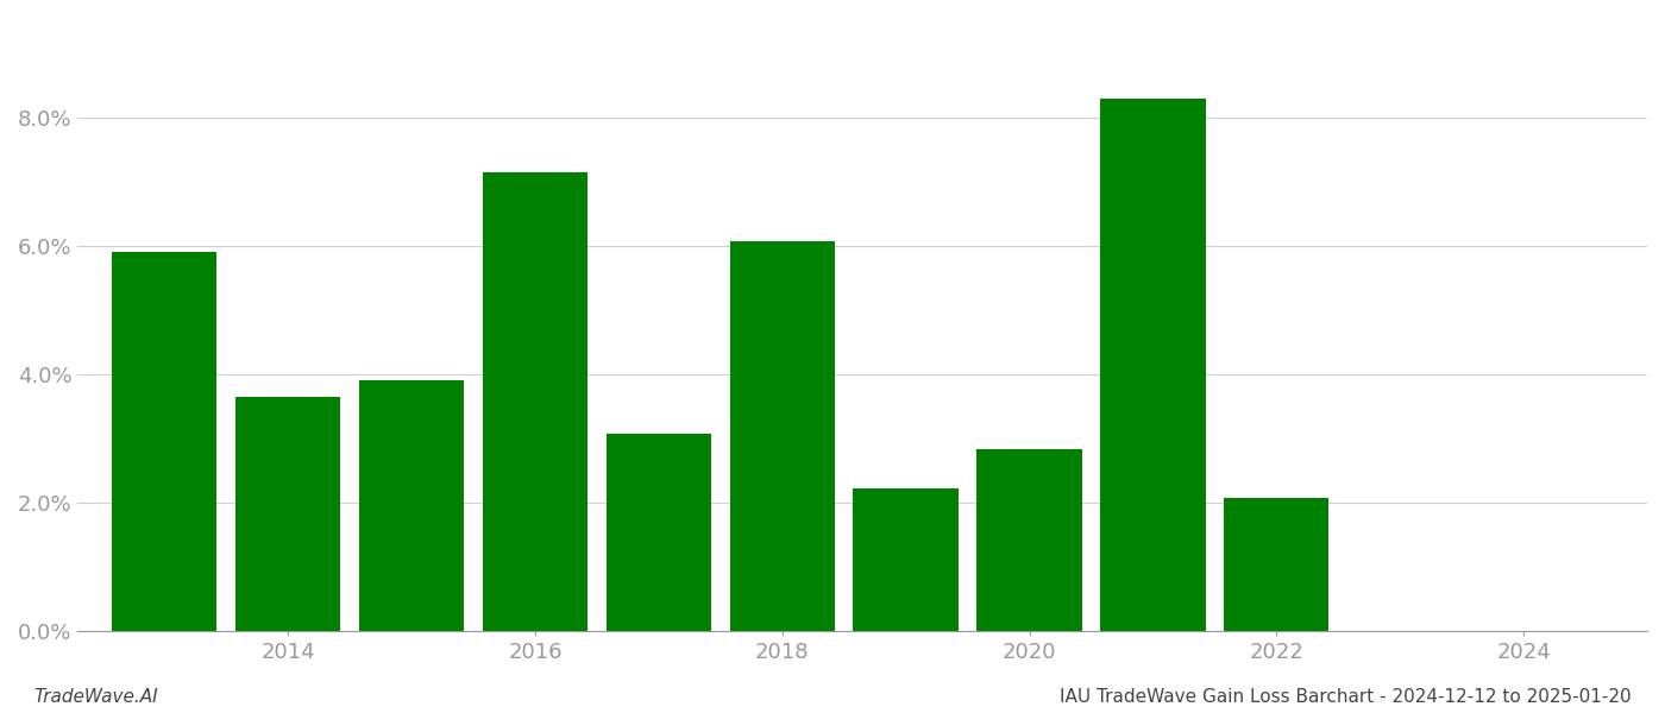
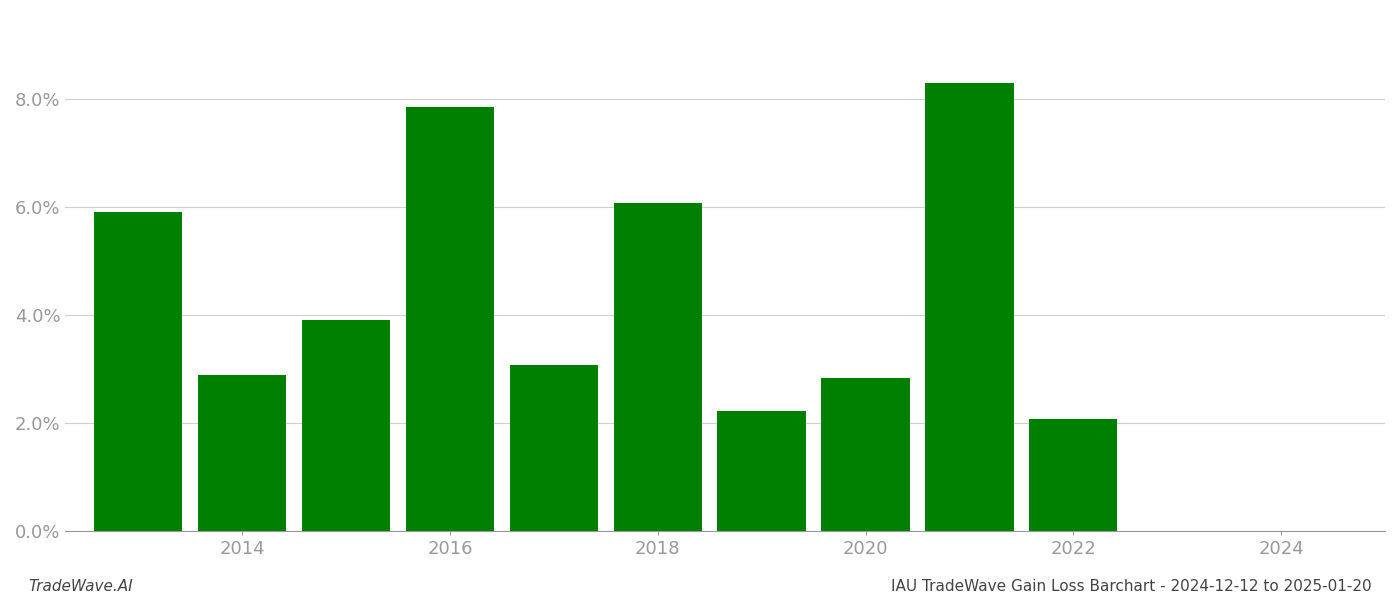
2014: 3.65% -> 2.88%
2016: 7.15% -> 7.86%
